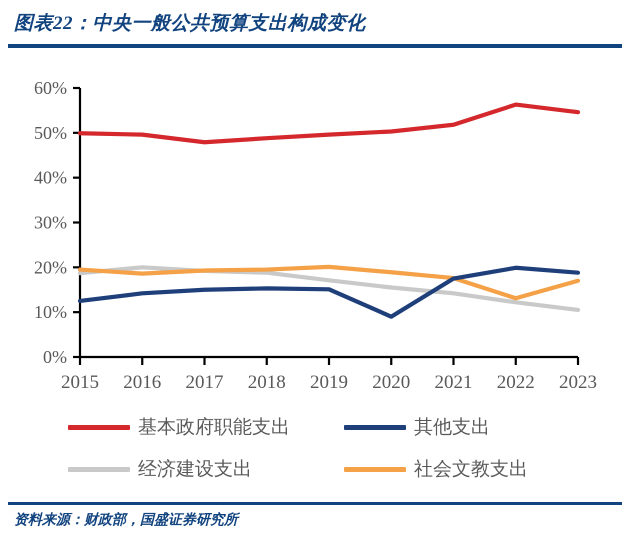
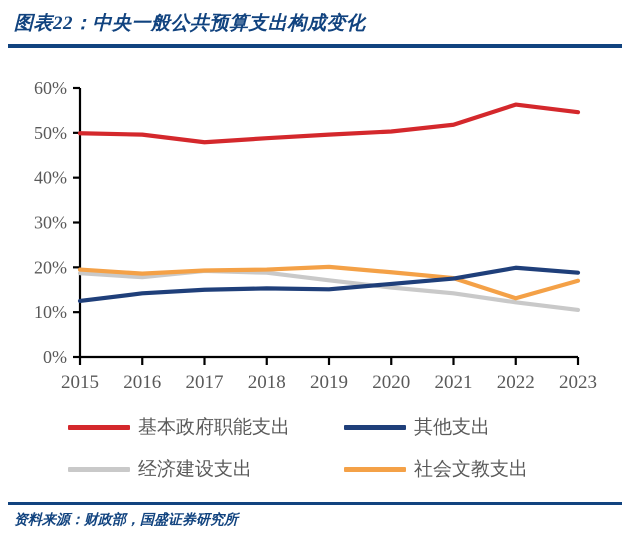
经济建设支出/2016: 20% -> 18%
其他支出/2020: 9% -> 16%
